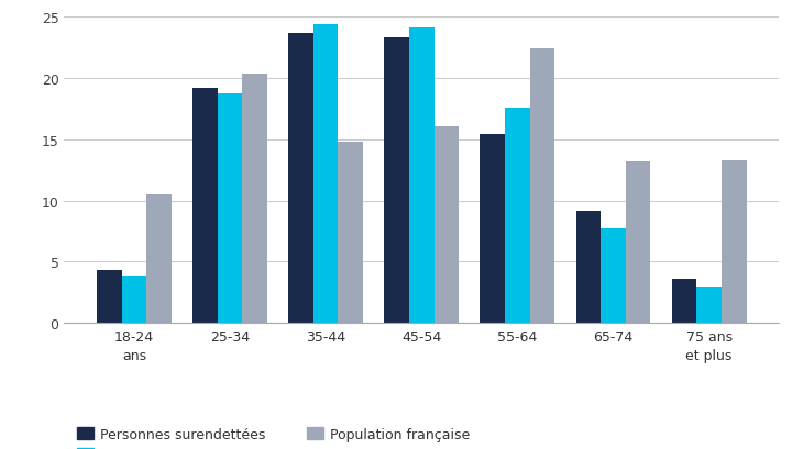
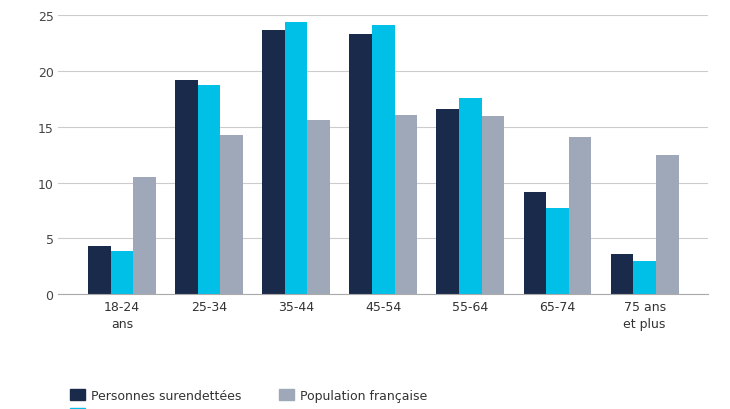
Population française/25-34: 20.4 -> 14.3
Population française/35-44: 14.8 -> 15.6
Personnes surendettées/55-64: 15.4 -> 16.6
Population française/55-64: 22.4 -> 16.0
Population française/65-74: 13.2 -> 14.1
Population française/75 ans et plus: 13.3 -> 12.5
